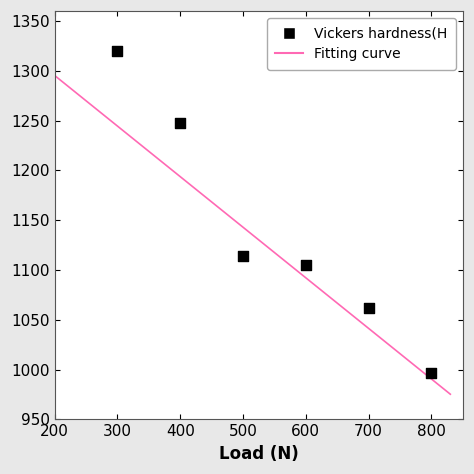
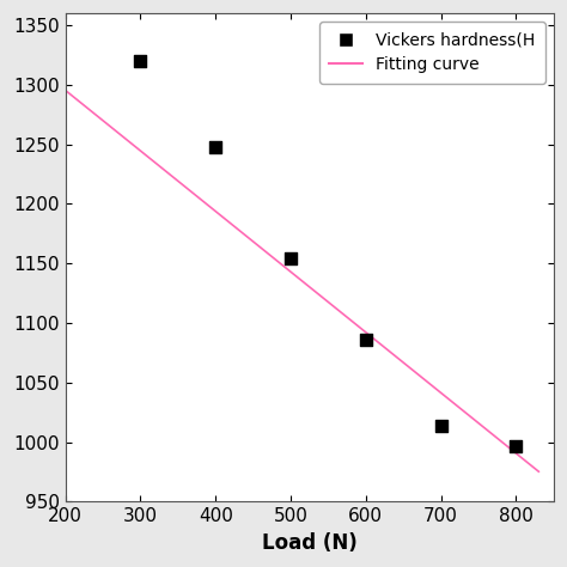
Vickers hardness(H/500: 1114 -> 1154
Vickers hardness(H/600: 1105 -> 1086
Vickers hardness(H/700: 1062 -> 1014
